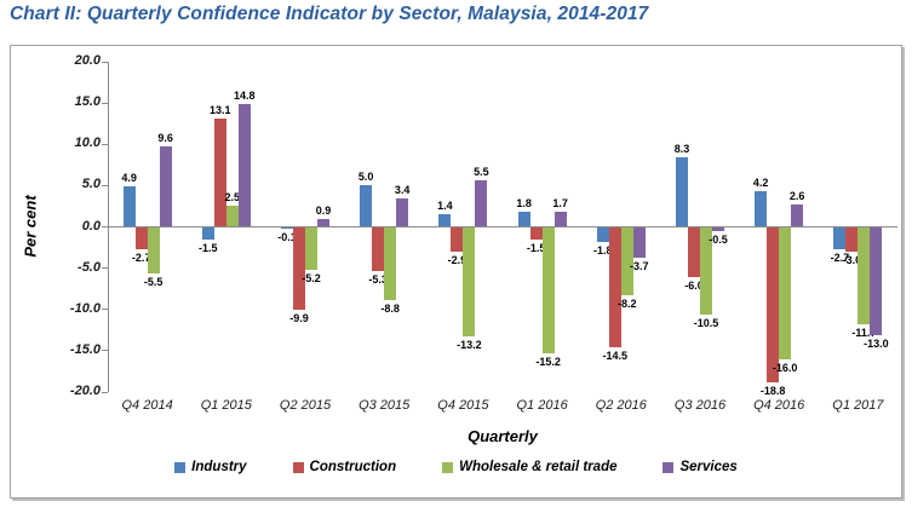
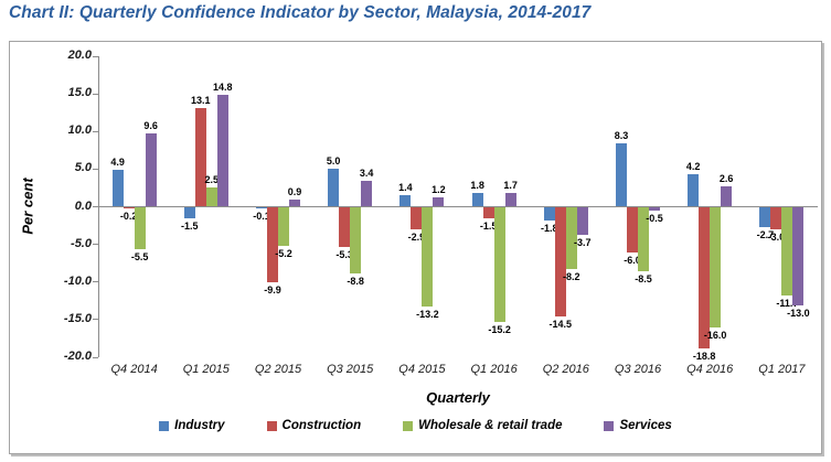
Construction/Q4 2014: -2.7 -> -0.2
Services/Q4 2015: 5.5 -> 1.2
Wholesale & retail trade/Q3 2016: -10.5 -> -8.5
